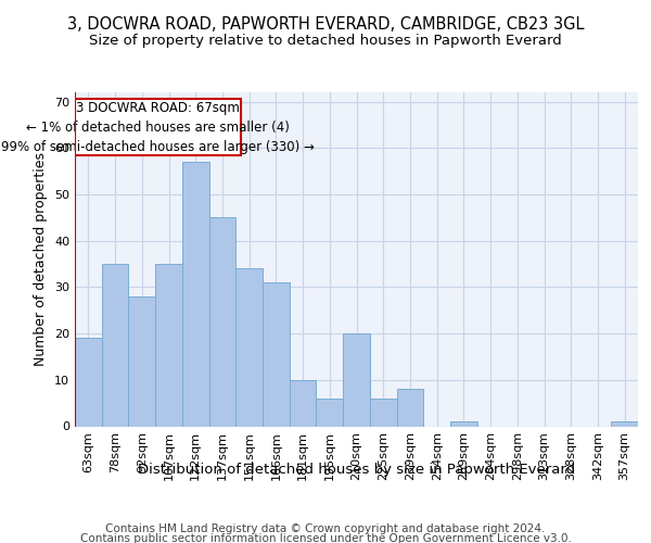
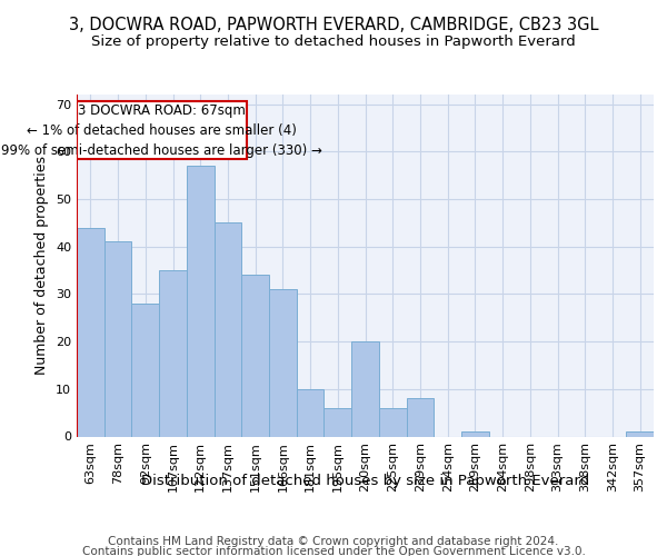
63sqm: 19 -> 44
78sqm: 35 -> 41
